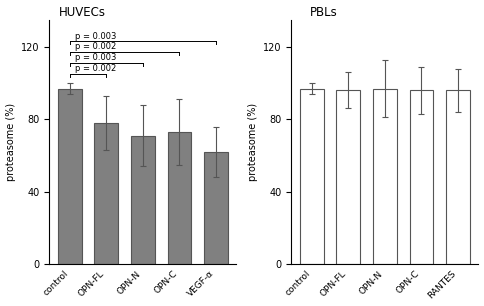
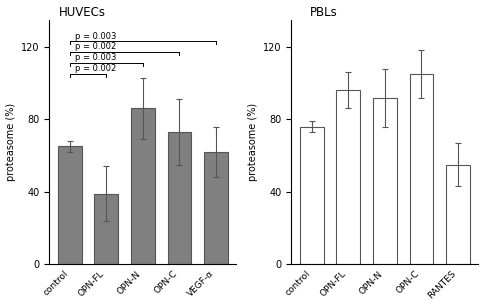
HUVECs/control: 97 -> 65
HUVECs/OPN-FL: 78 -> 39
HUVECs/OPN-N: 71 -> 86
PBLs/control: 97 -> 76
PBLs/OPN-N: 97 -> 92
PBLs/OPN-C: 96 -> 105
PBLs/RANTES: 96 -> 55
